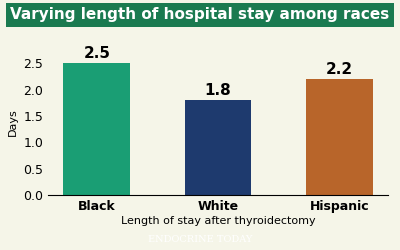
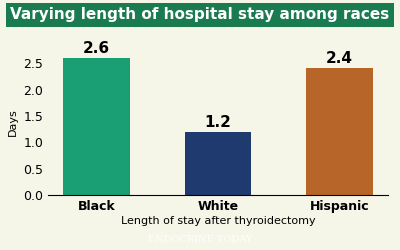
Black: 2.5 -> 2.6
White: 1.8 -> 1.2
Hispanic: 2.2 -> 2.4
